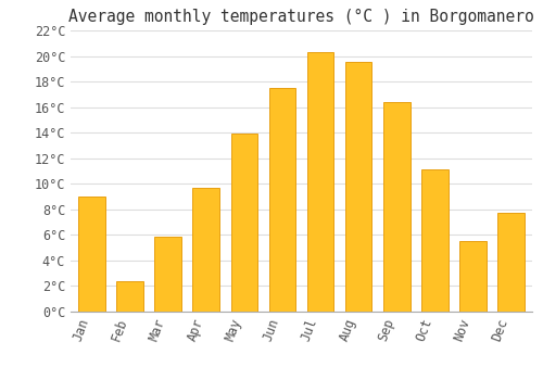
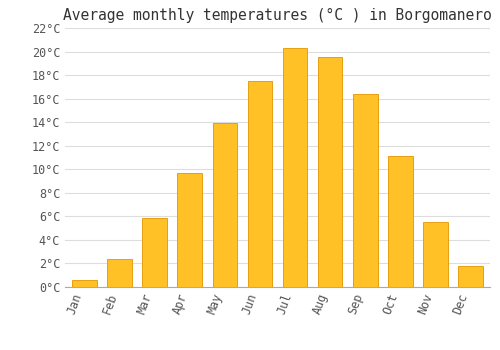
Jan: 9.0°C -> 0.6°C
Dec: 7.7°C -> 1.8°C
